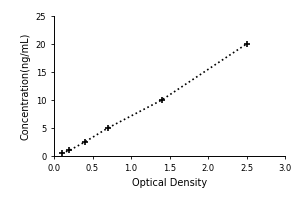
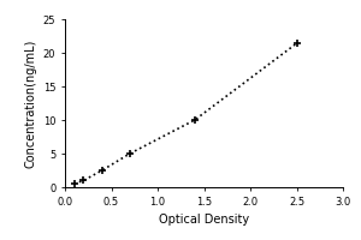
2.5: 20.0 -> 21.4
